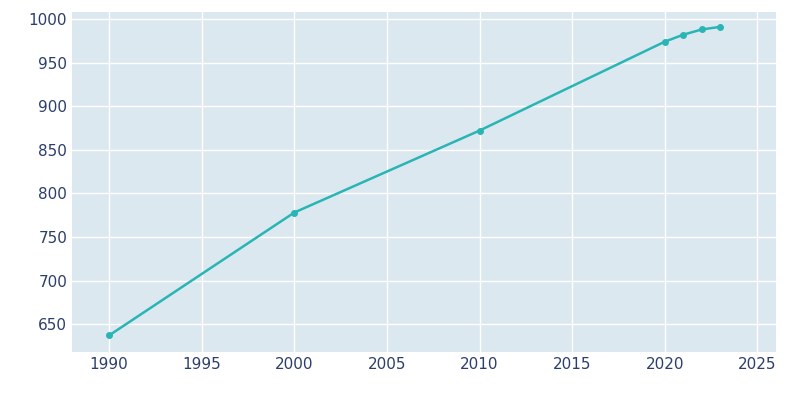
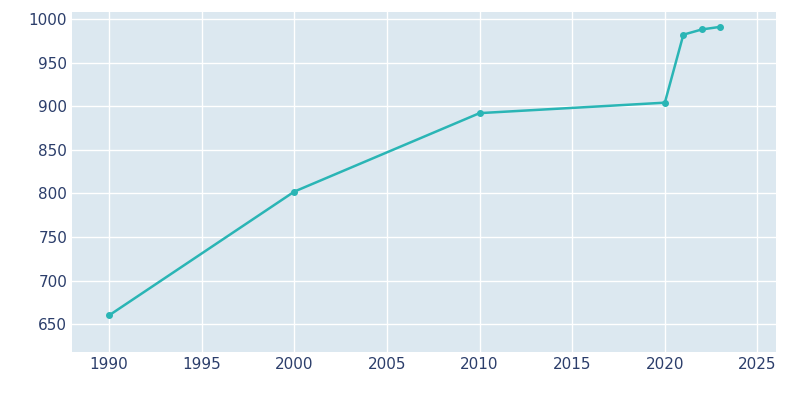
1990: 637 -> 660
2000: 778 -> 802
2010: 872 -> 892
2020: 974 -> 904
